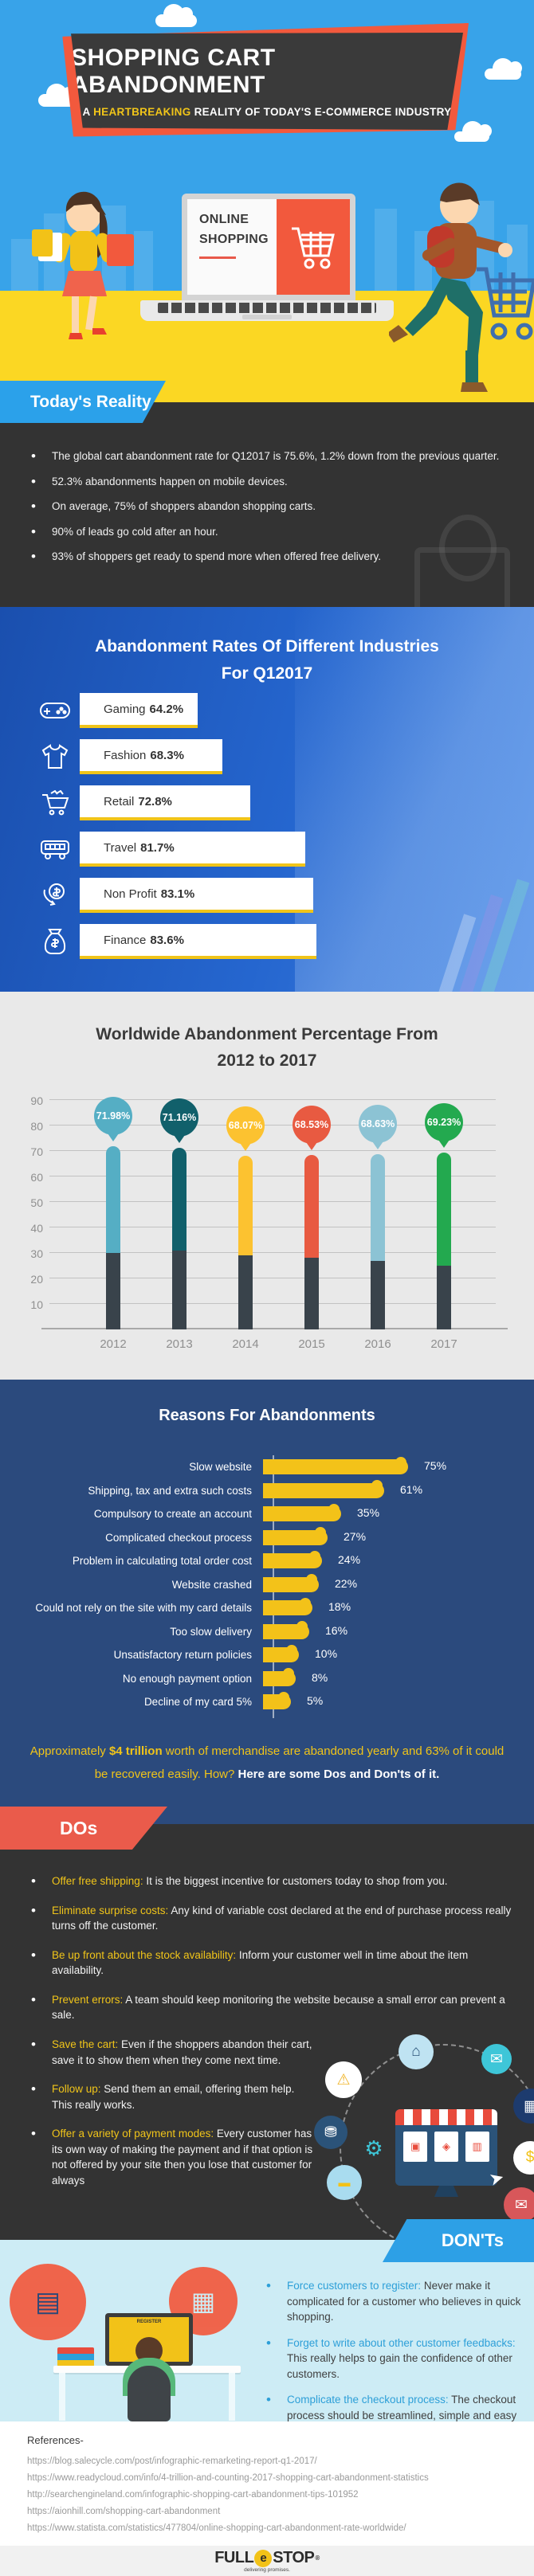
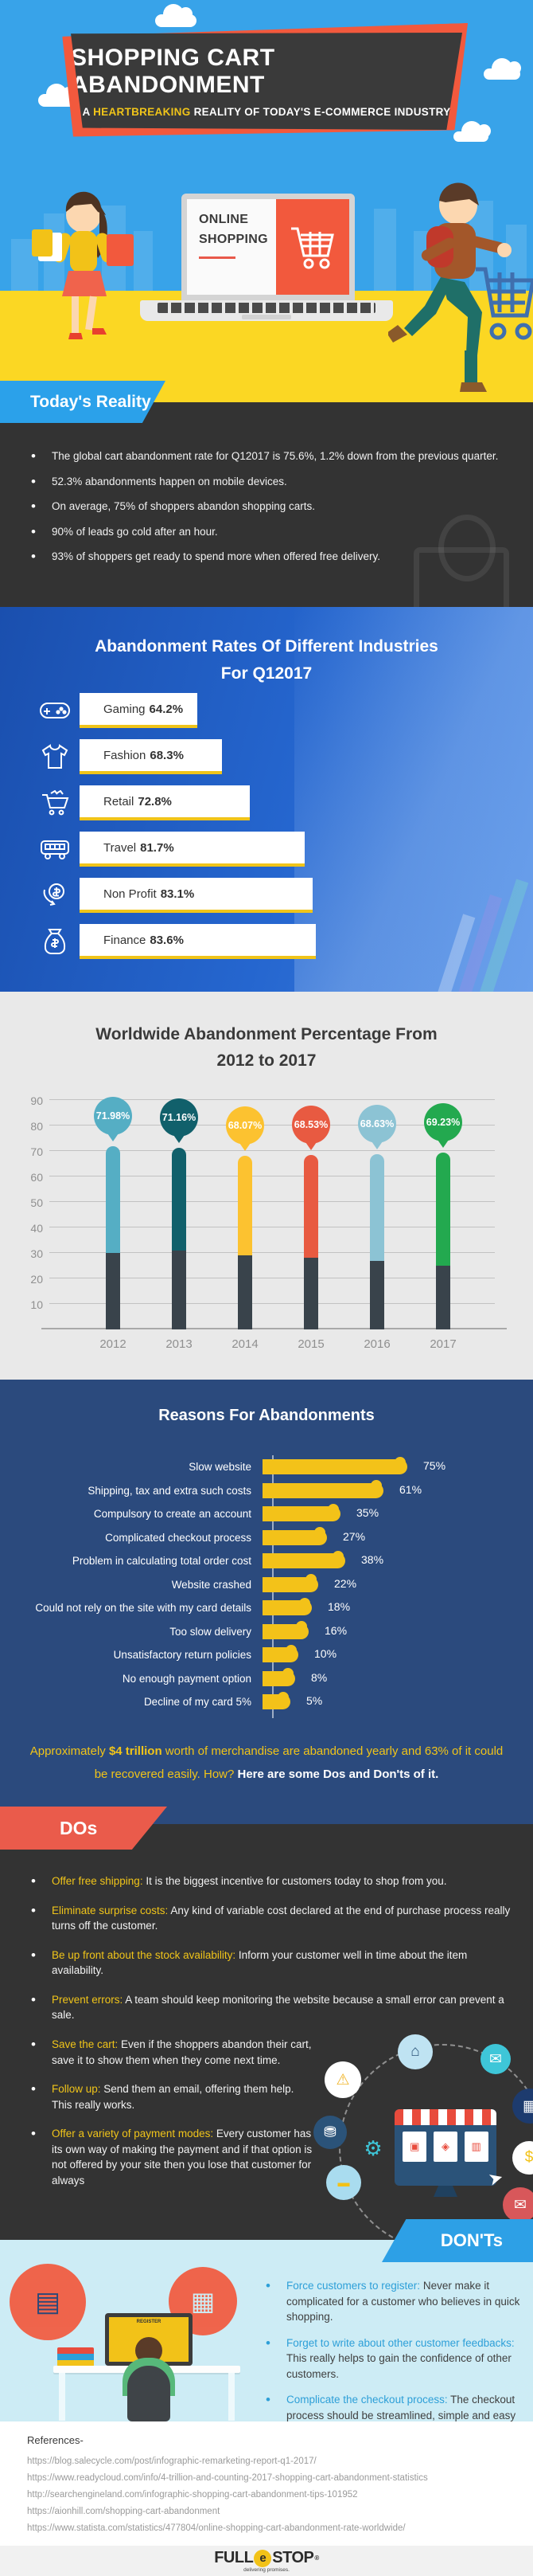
Reasons For Abandonments/Problem in calculating total order cost: 24% -> 38%
